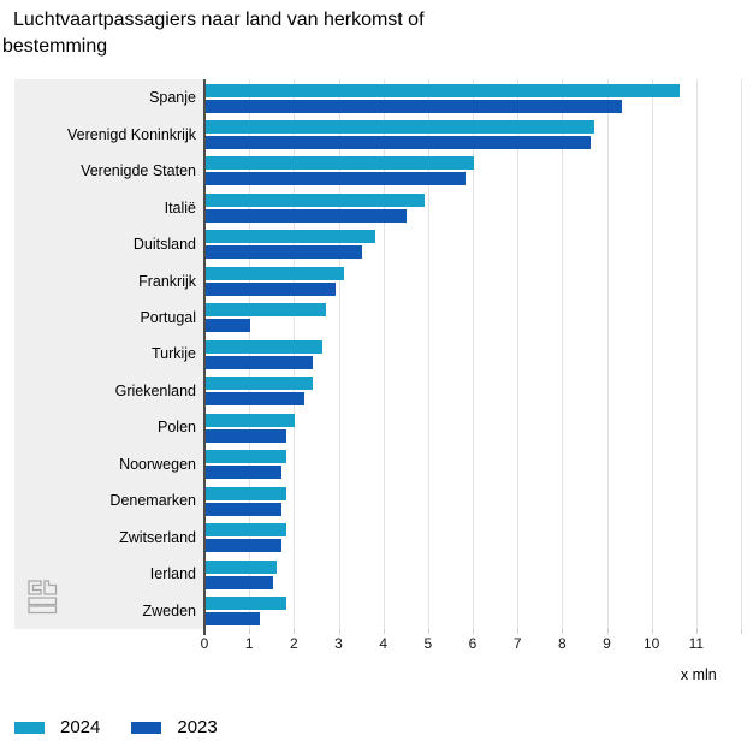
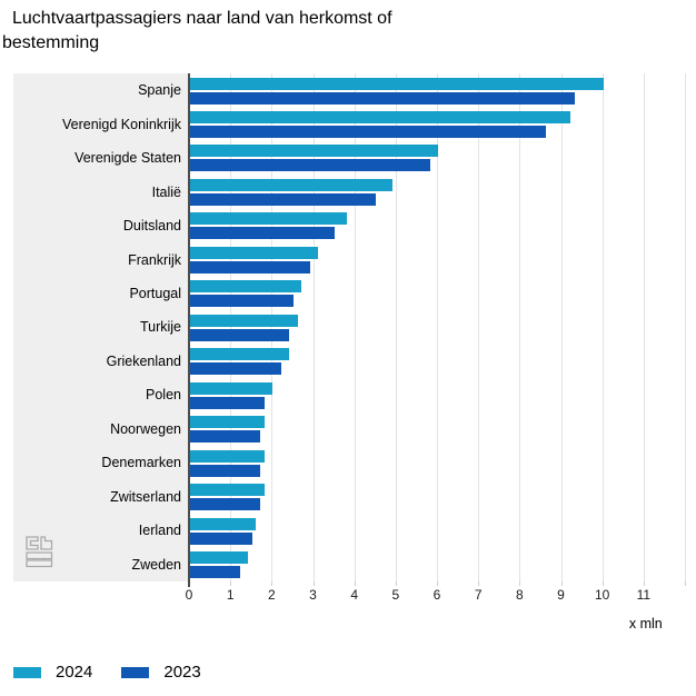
2024/Spanje: 10.6 -> 10.0
2024/Verenigd Koninkrijk: 8.7 -> 9.2
2023/Portugal: 1.0 -> 2.5
2024/Zweden: 1.8 -> 1.4
